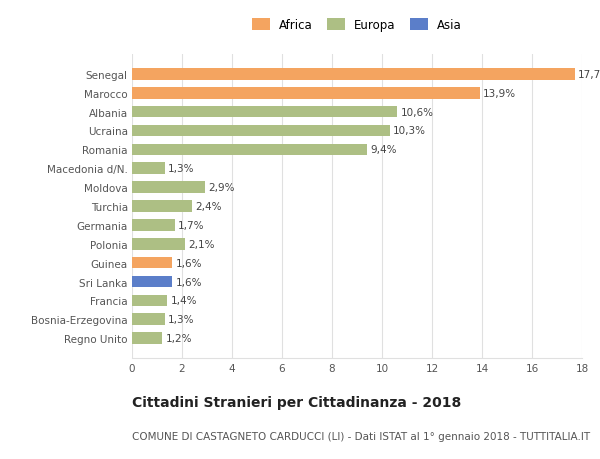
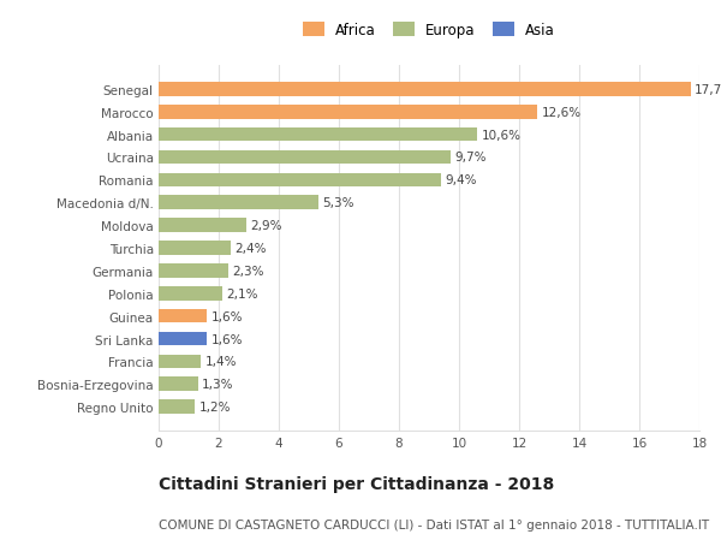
Marocco: 13,9% -> 12,6%
Ucraina: 10,3% -> 9,7%
Macedonia d/N.: 1,3% -> 5,3%
Germania: 1,7% -> 2,3%
